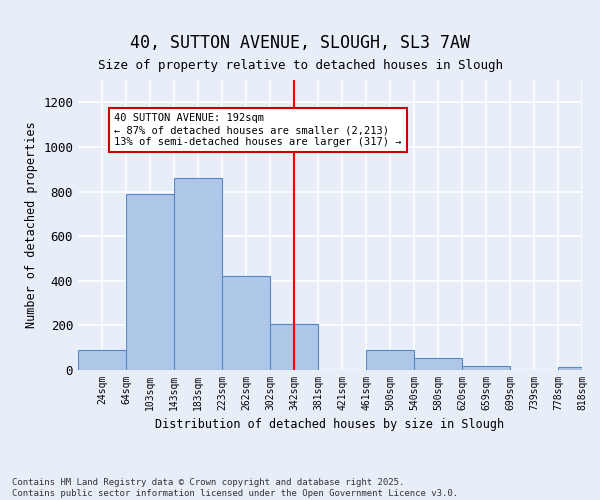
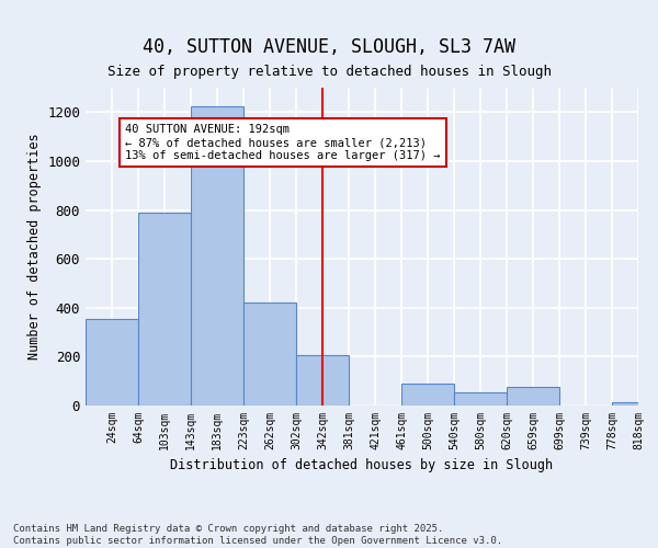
24sqm: 90 -> 355
183sqm: 860 -> 1225
659sqm: 20 -> 75
